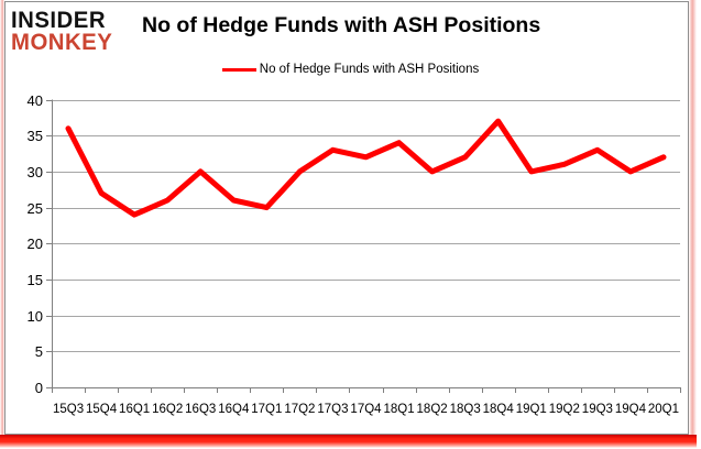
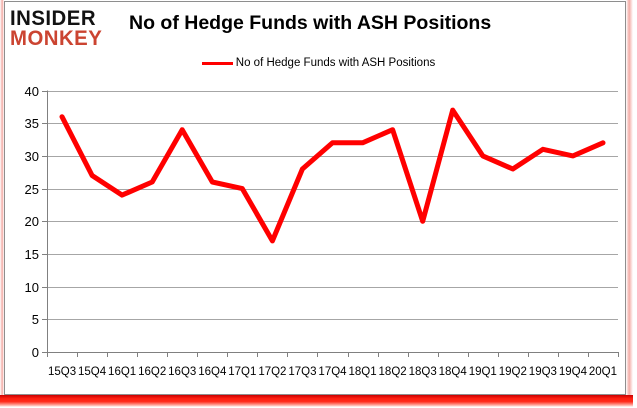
16Q3: 30 -> 34
17Q2: 30 -> 17
17Q3: 33 -> 28
18Q1: 34 -> 32
18Q2: 30 -> 34
18Q3: 32 -> 20
19Q2: 31 -> 28
19Q3: 33 -> 31
